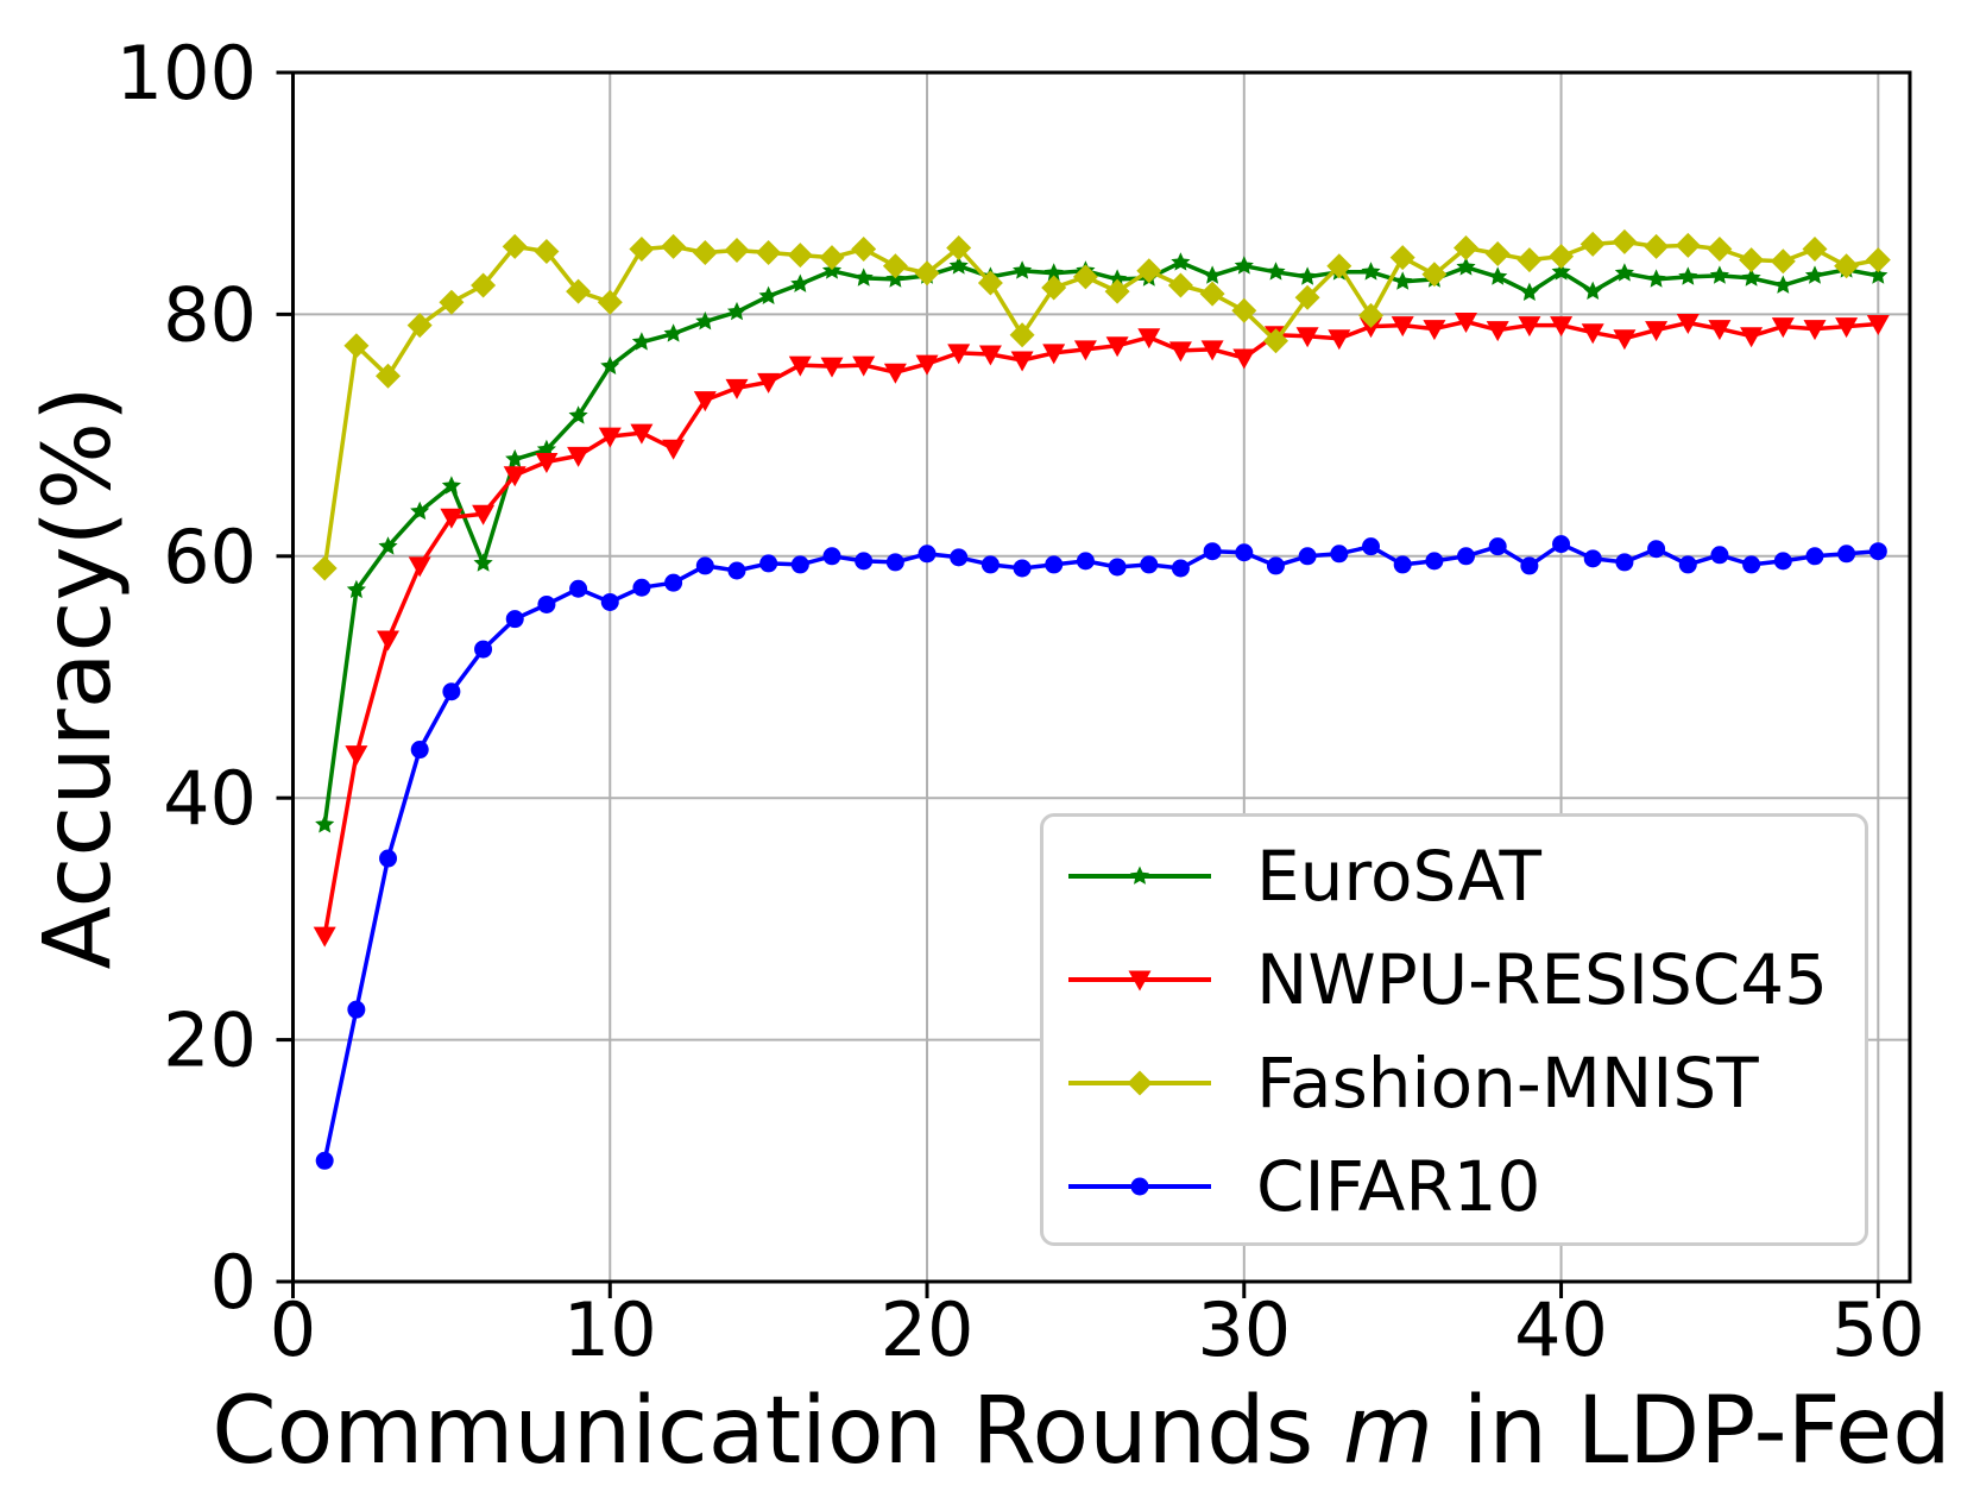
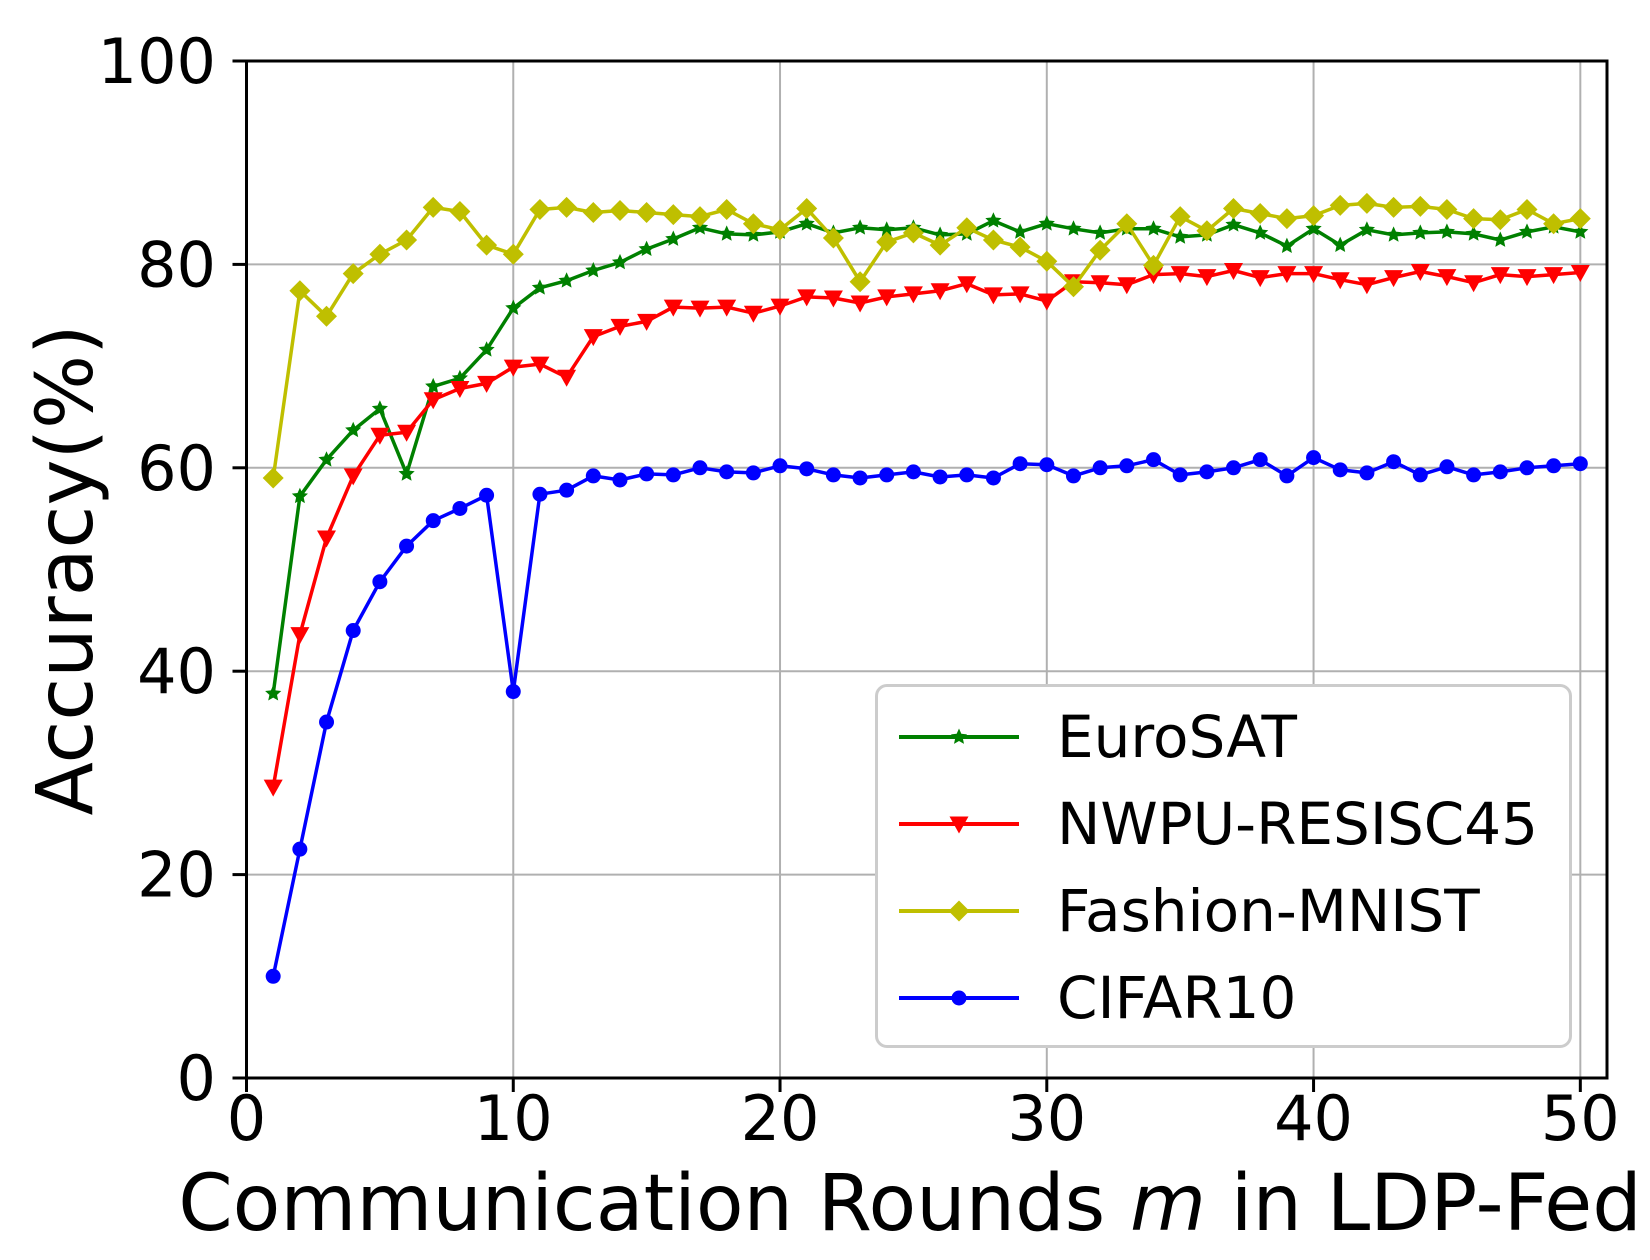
CIFAR10/10: 56.2 -> 38.0
